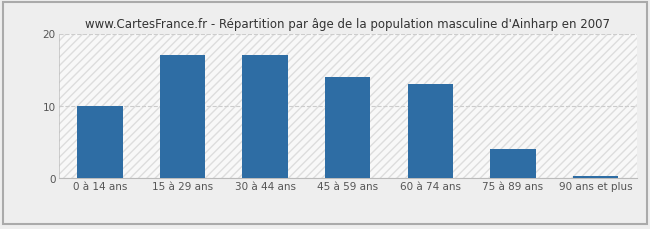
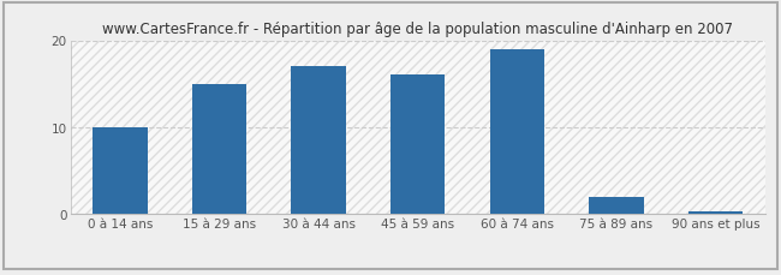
15 à 29 ans: 17.0 -> 15.0
45 à 59 ans: 14.0 -> 16.0
60 à 74 ans: 13.0 -> 19.0
75 à 89 ans: 4.0 -> 2.0
